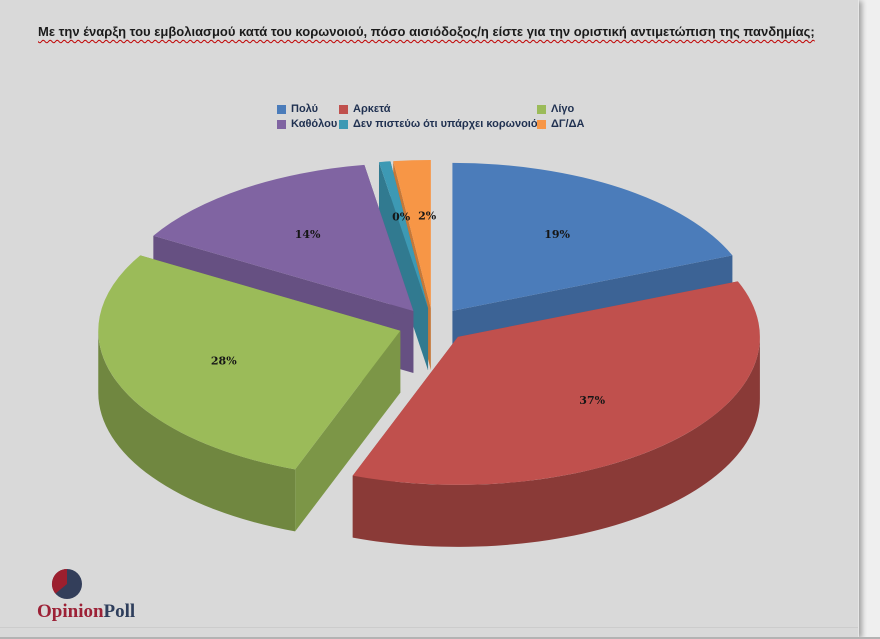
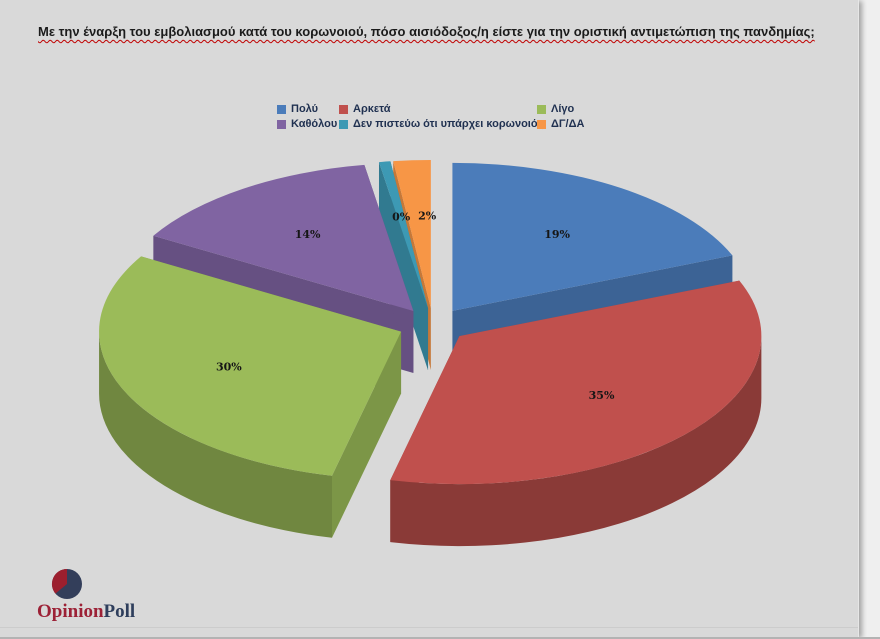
Αρκετά: 37% -> 35%
Λίγο: 28% -> 30%
